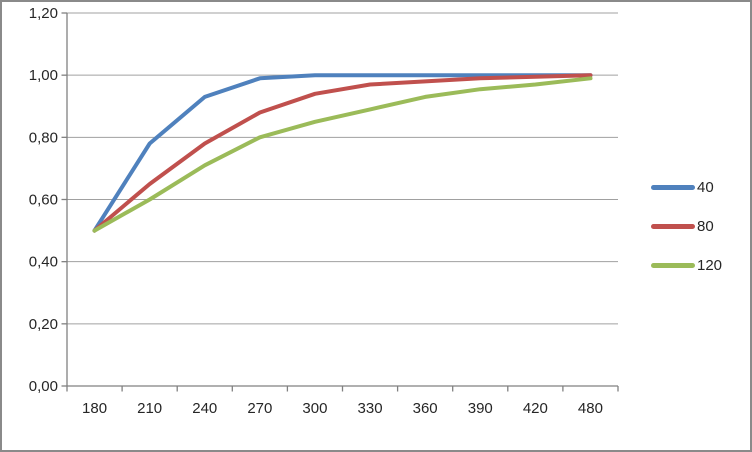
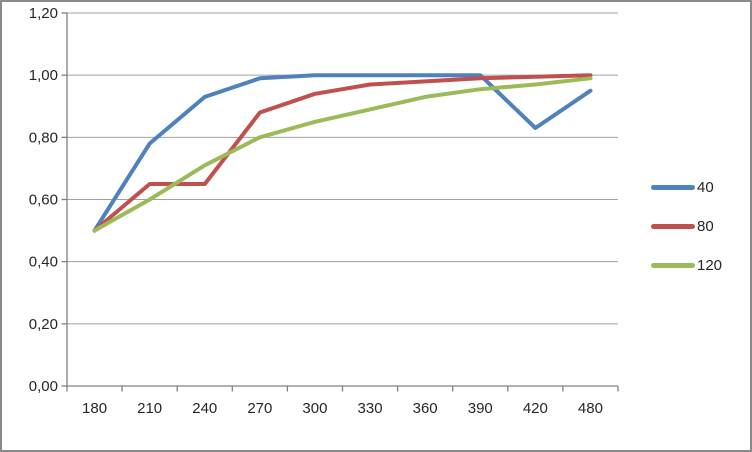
80/240: 0,78 -> 0,65
40/420: 1,00 -> 0,83
40/480: 1,00 -> 0,95
